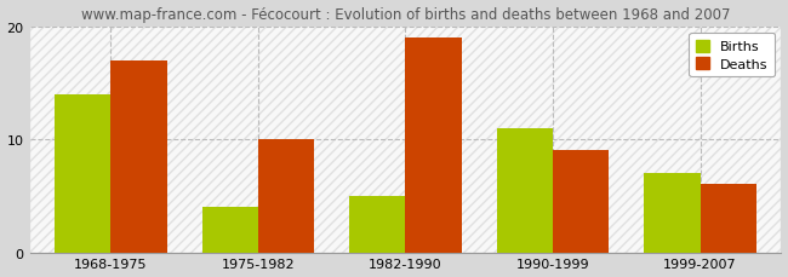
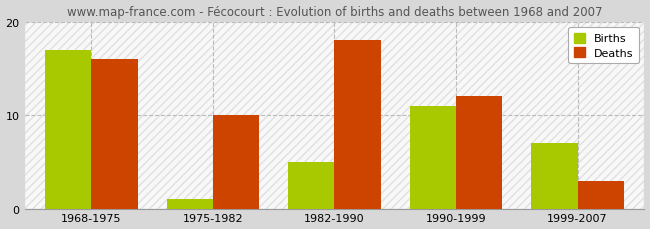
Births/1968-1975: 14 -> 17
Deaths/1968-1975: 17 -> 16
Births/1975-1982: 4 -> 1
Deaths/1982-1990: 19 -> 18
Deaths/1990-1999: 9 -> 12
Deaths/1999-2007: 6 -> 3
